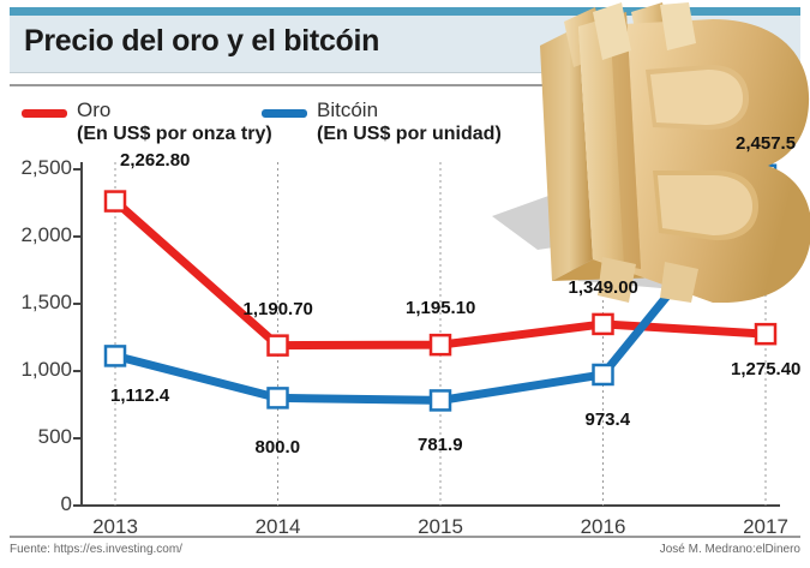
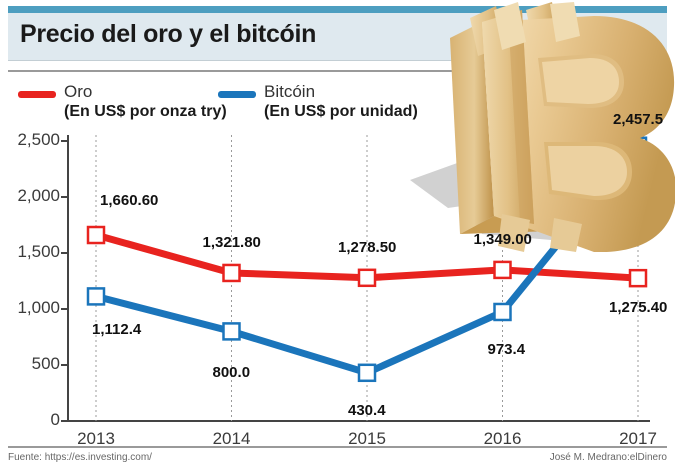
Oro/2013: 2,262.80 -> 1,660.60
Oro/2014: 1,190.70 -> 1,321.80
Oro/2015: 1,195.10 -> 1,278.50
Bitcóin/2015: 781.9 -> 430.4
